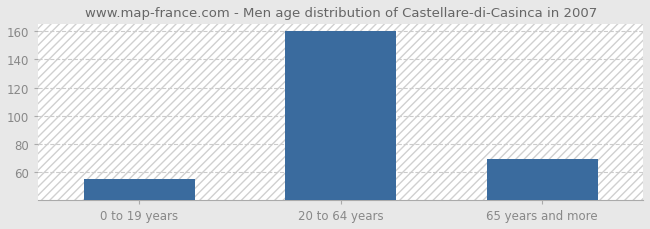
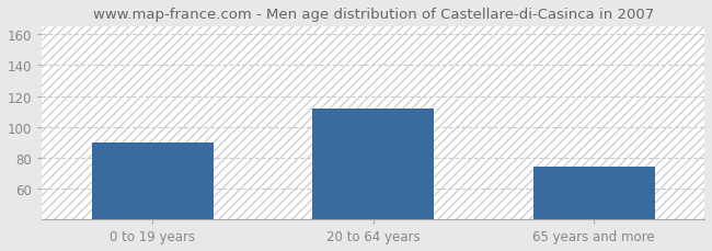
0 to 19 years: 55 -> 90
20 to 64 years: 160 -> 112
65 years and more: 69 -> 74
